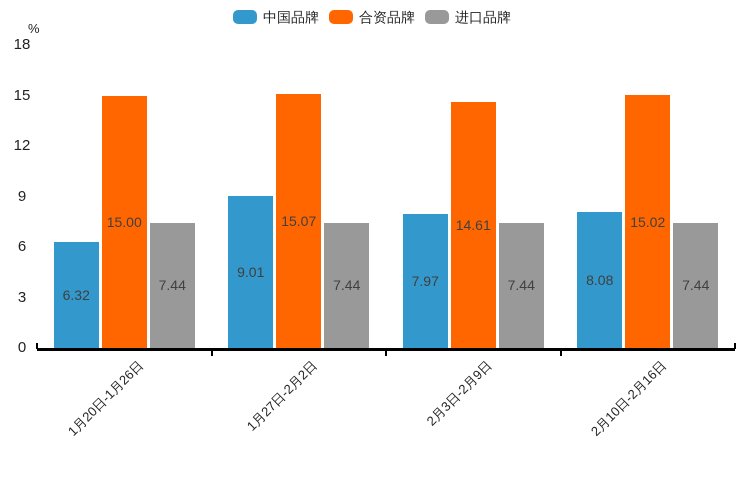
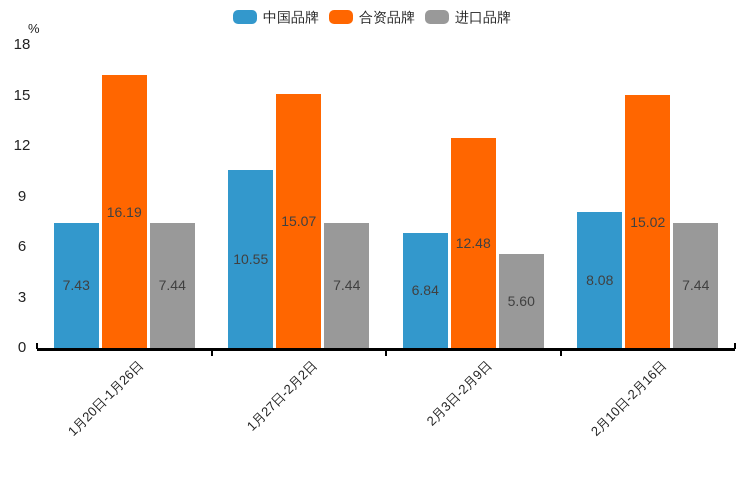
中国品牌/1月20日-1月26日: 6.32 -> 7.43
合资品牌/1月20日-1月26日: 15.00 -> 16.19
中国品牌/1月27日-2月2日: 9.01 -> 10.55
中国品牌/2月3日-2月9日: 7.97 -> 6.84
合资品牌/2月3日-2月9日: 14.61 -> 12.48
进口品牌/2月3日-2月9日: 7.44 -> 5.60
